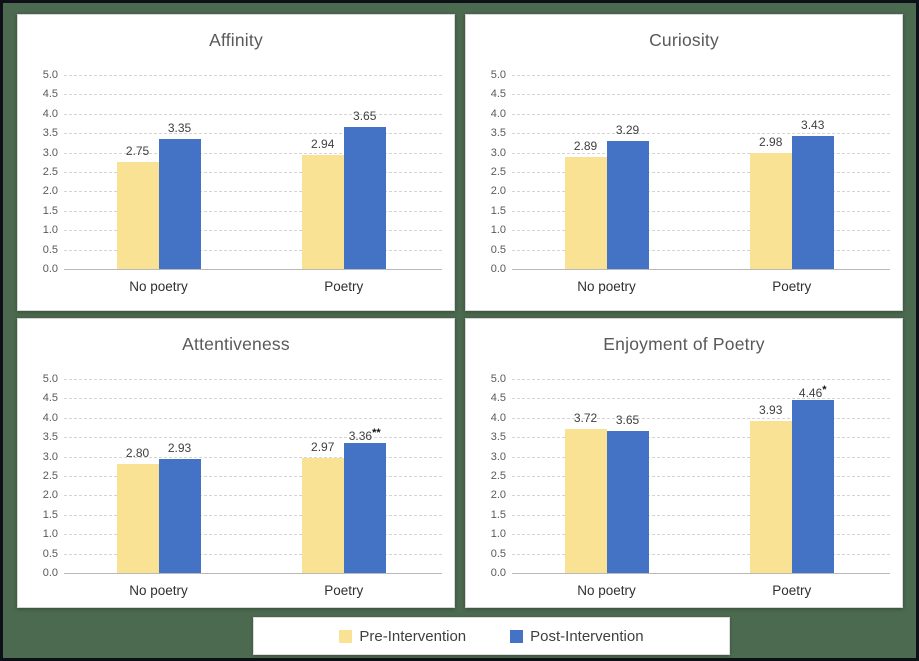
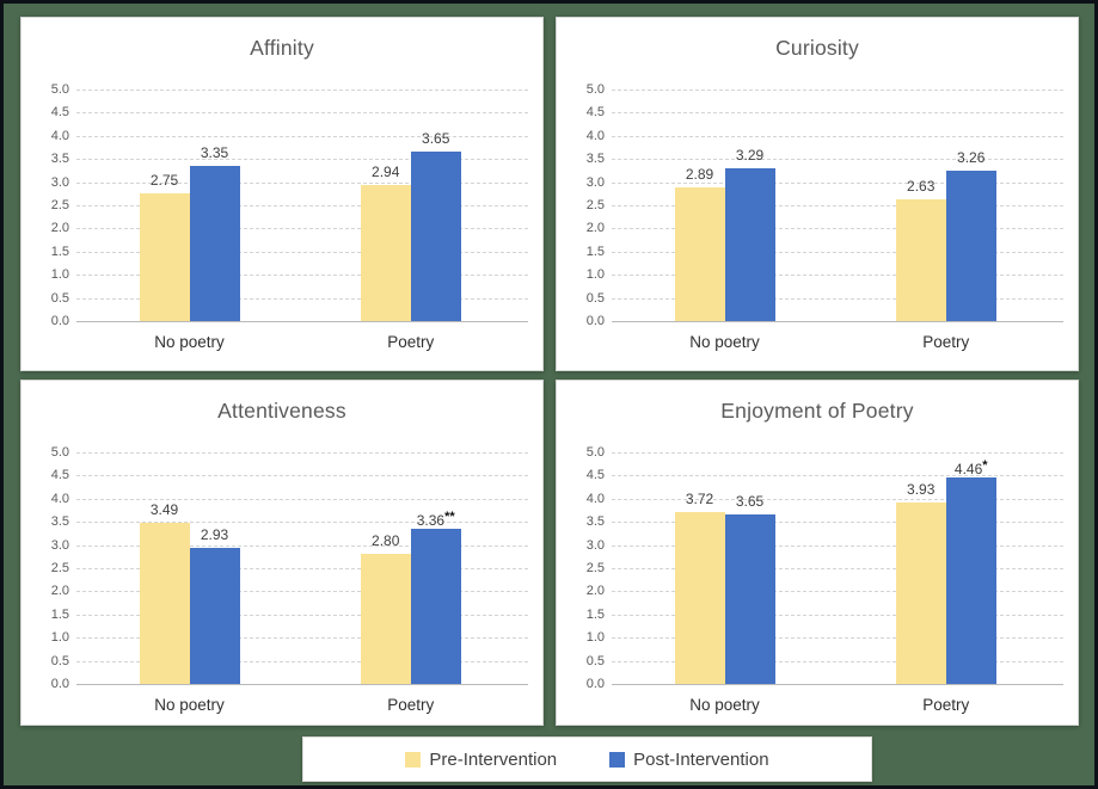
Curiosity/Pre-Intervention/Poetry: 2.98 -> 2.63
Curiosity/Post-Intervention/Poetry: 3.43 -> 3.26
Attentiveness/Pre-Intervention/No poetry: 2.80 -> 3.49
Attentiveness/Pre-Intervention/Poetry: 2.97 -> 2.80
